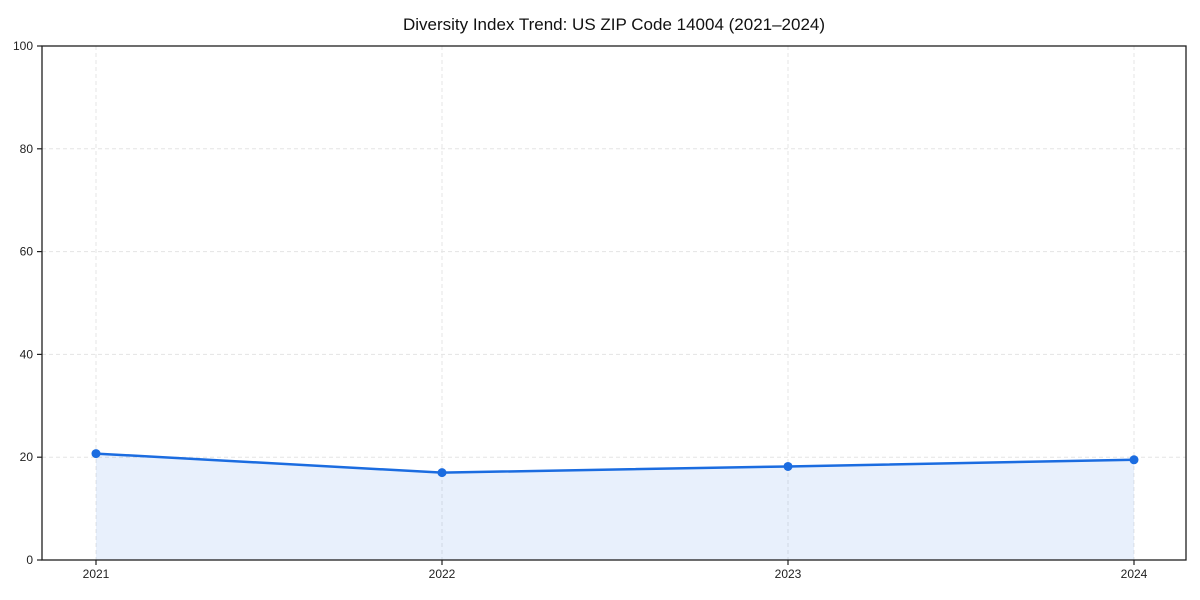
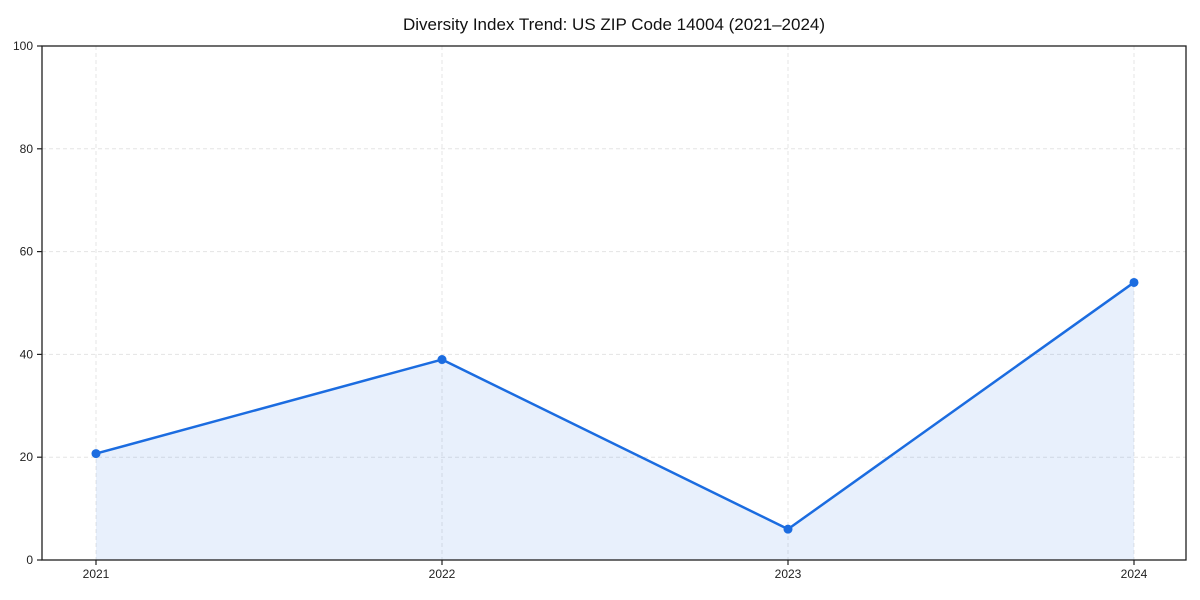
2022: 17 -> 39
2023: 18 -> 6
2024: 20 -> 54
